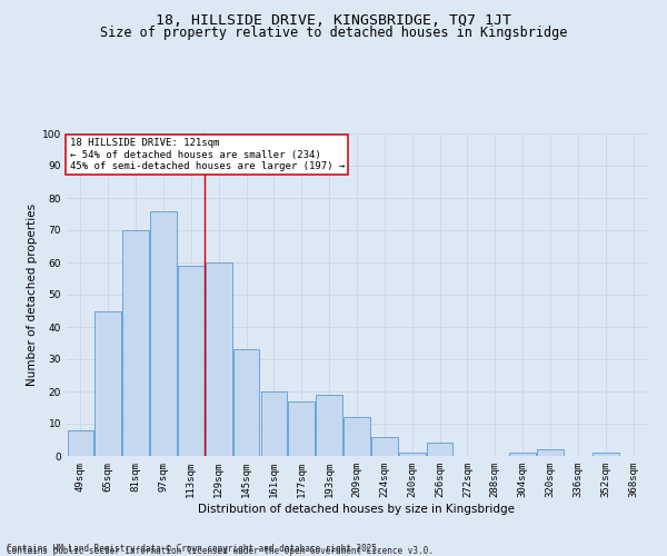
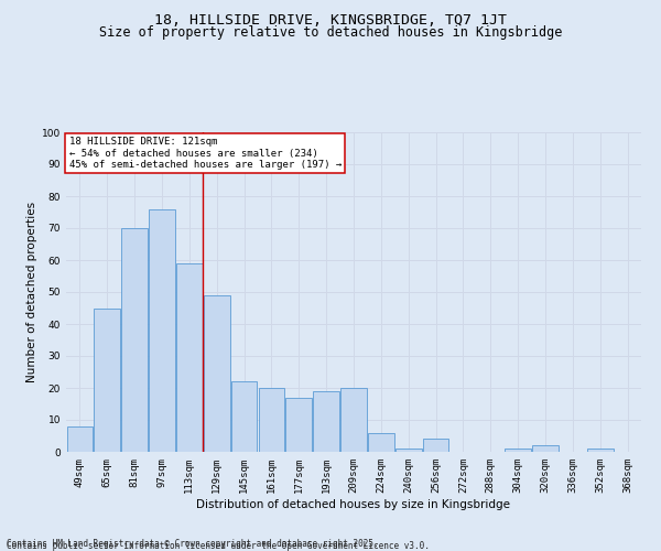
129sqm: 60 -> 49
145sqm: 33 -> 22
209sqm: 12 -> 20
